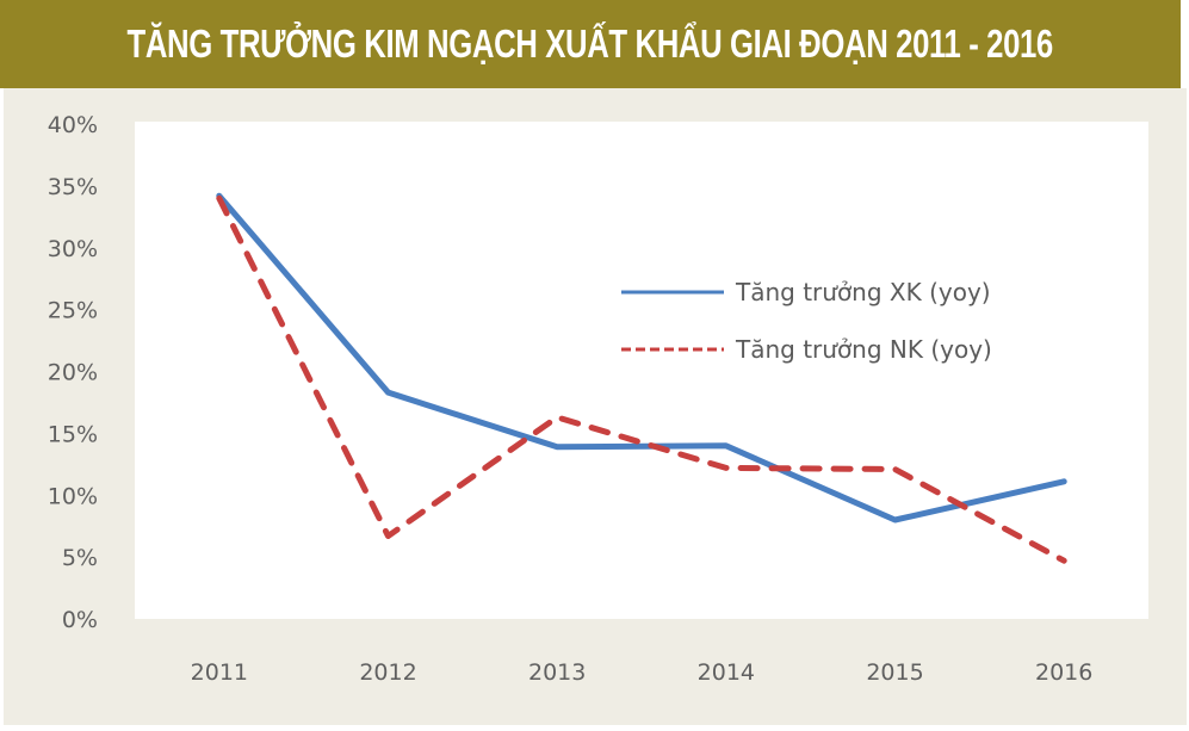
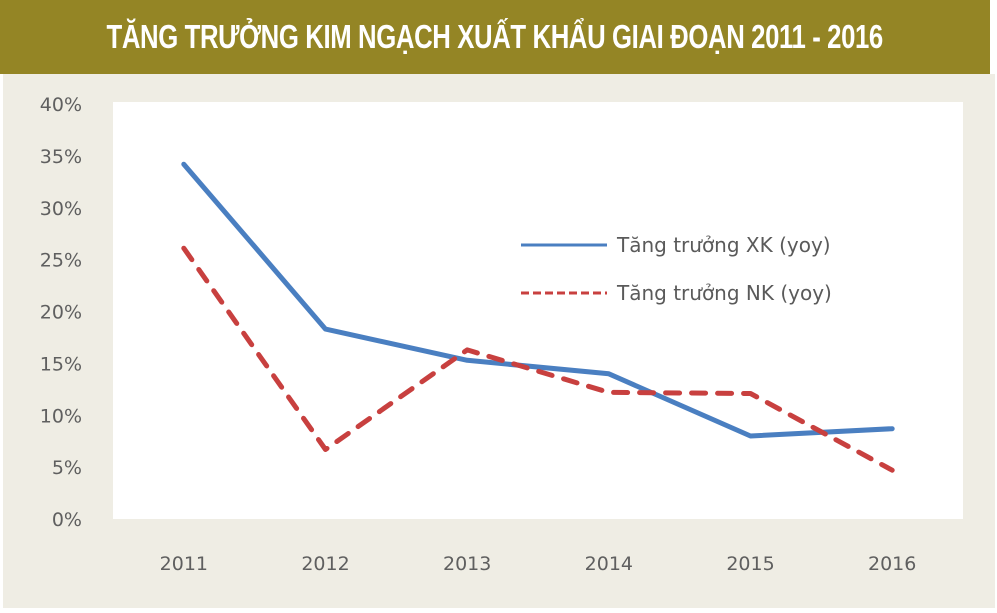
Tăng trưởng NK (yoy)/2011: 34.0% -> 26.1%
Tăng trưởng XK (yoy)/2013: 13.9% -> 15.3%
Tăng trưởng XK (yoy)/2016: 11.1% -> 8.7%
